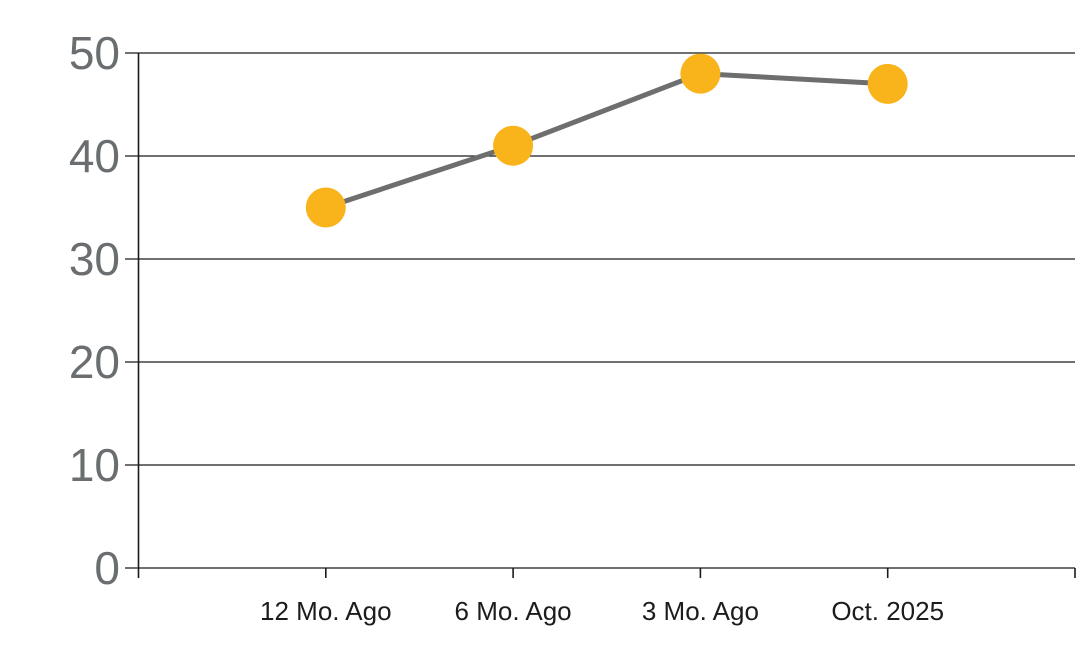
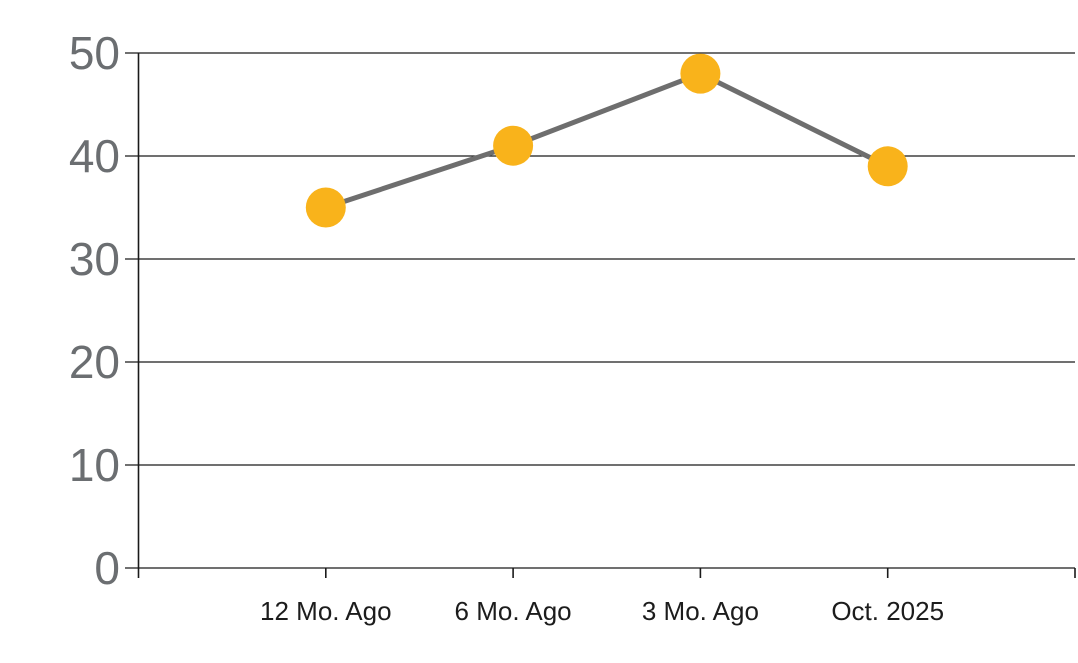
Oct. 2025: 47 -> 39
